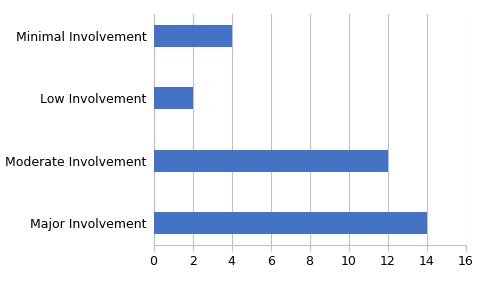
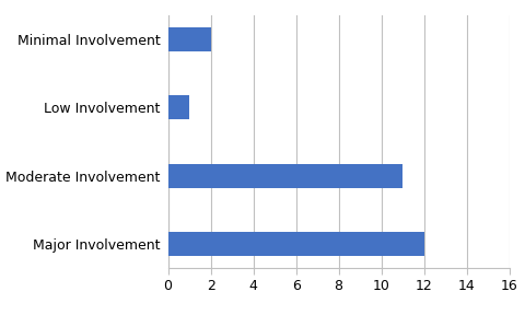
Minimal Involvement: 4 -> 2
Low Involvement: 2 -> 1
Moderate Involvement: 12 -> 11
Major Involvement: 14 -> 12
